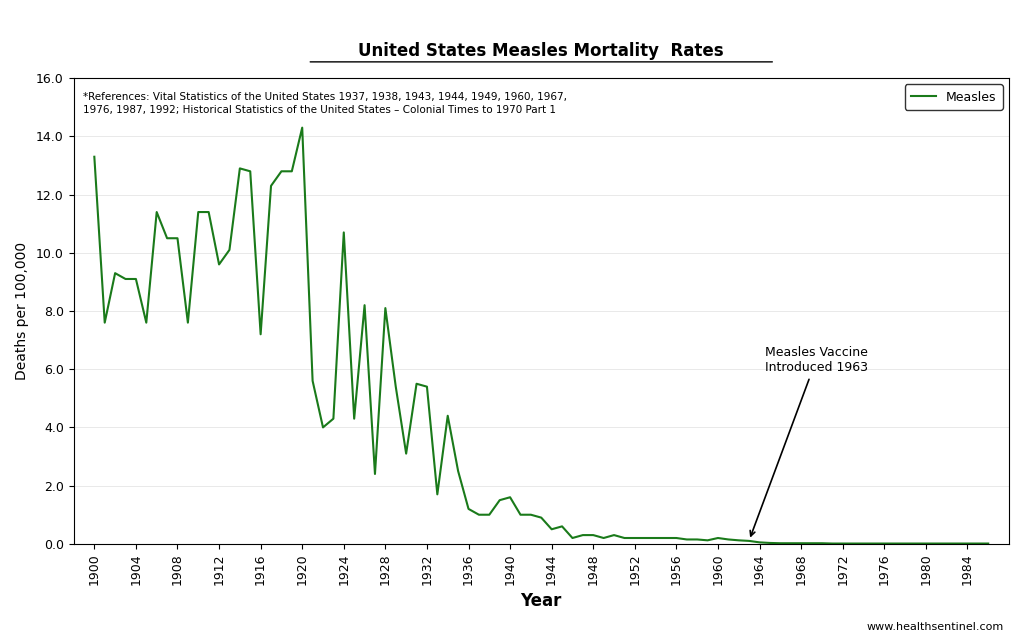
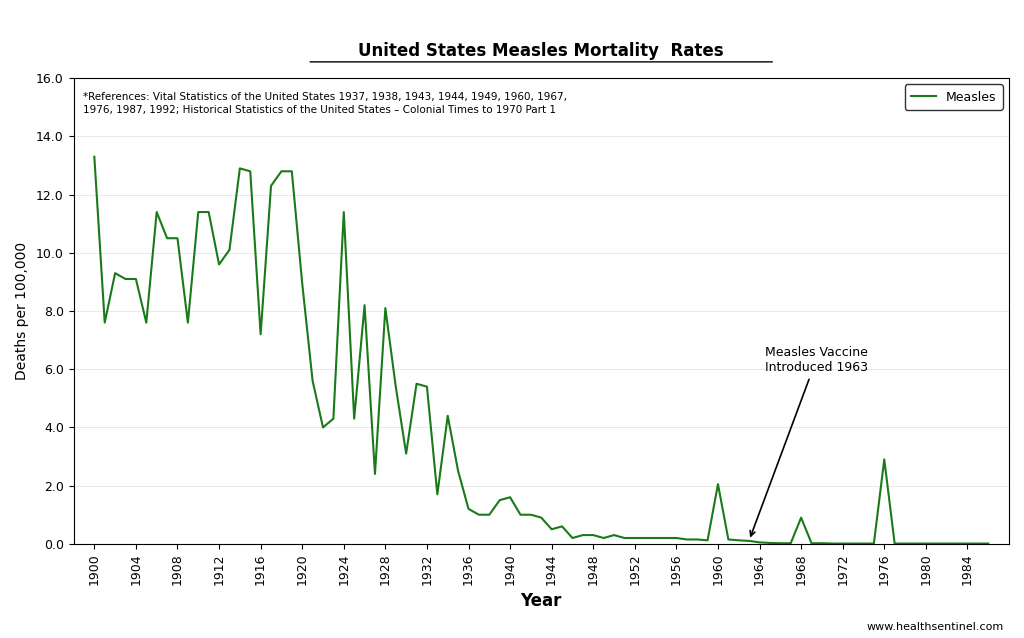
1920: 14.30 -> 8.95
1924: 10.70 -> 11.40
1960: 0.20 -> 2.05
1968: 0.02 -> 0.90
1976: 0.01 -> 2.90
